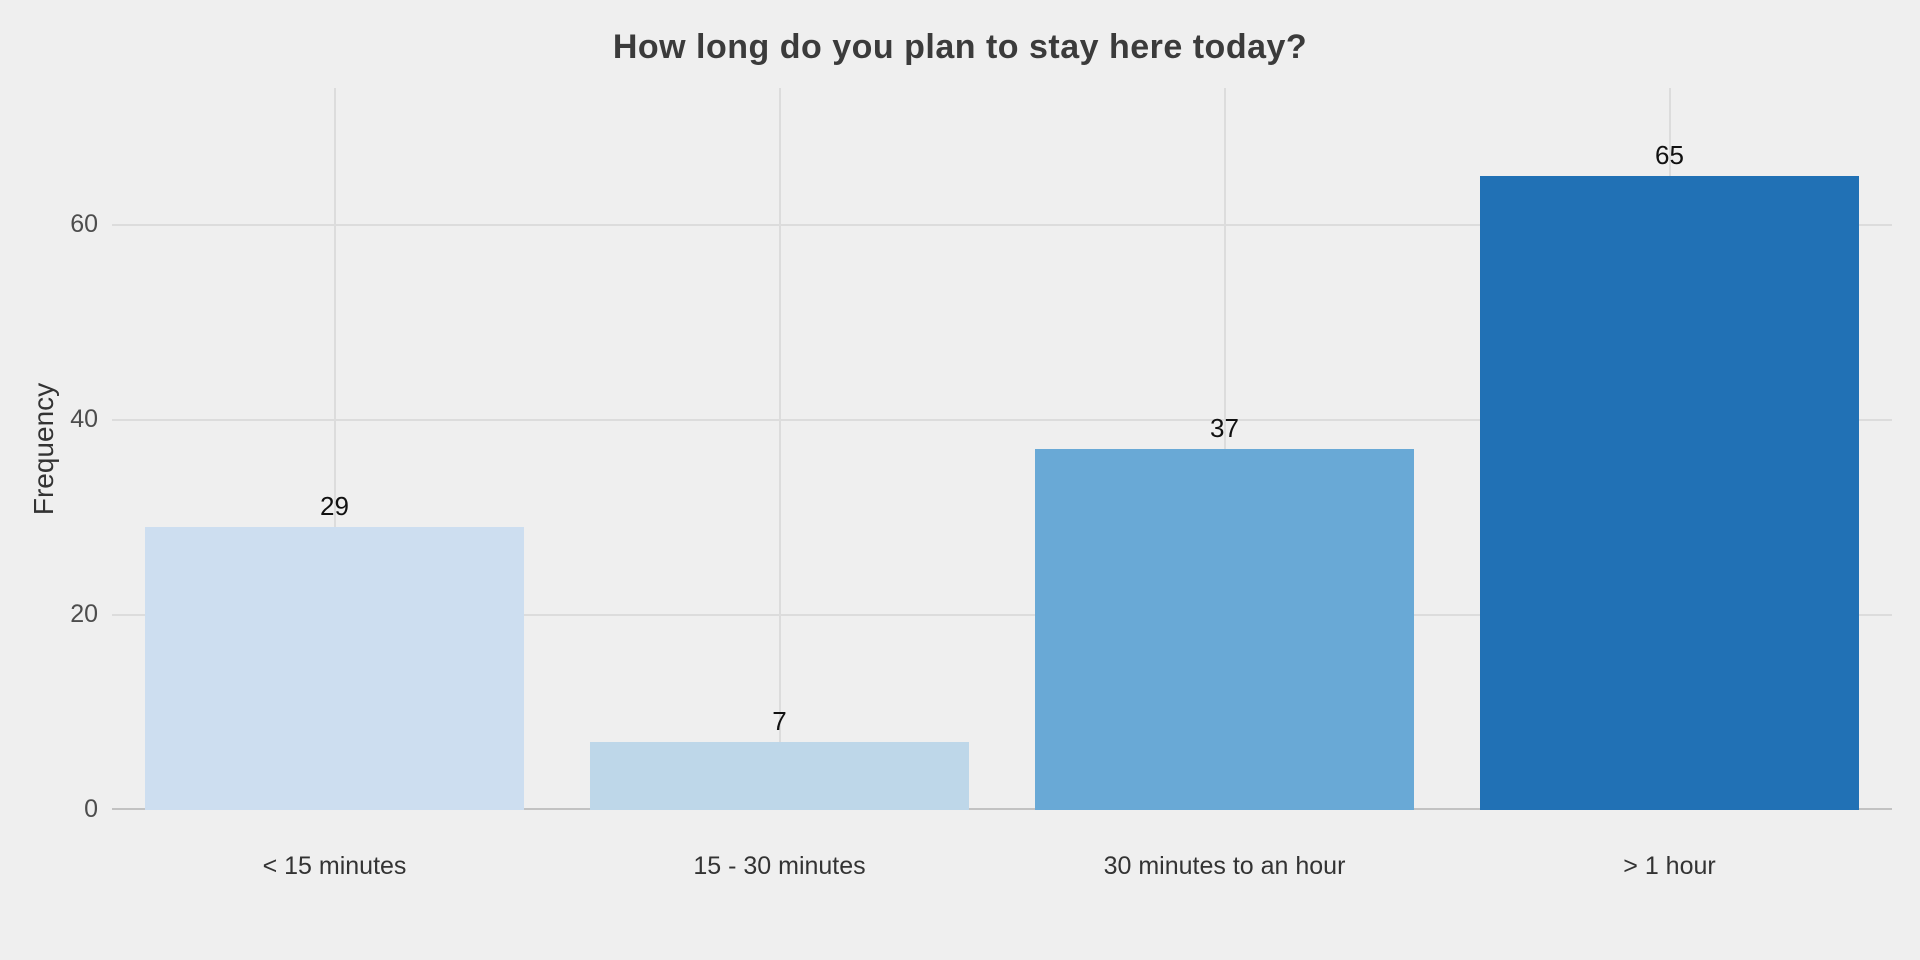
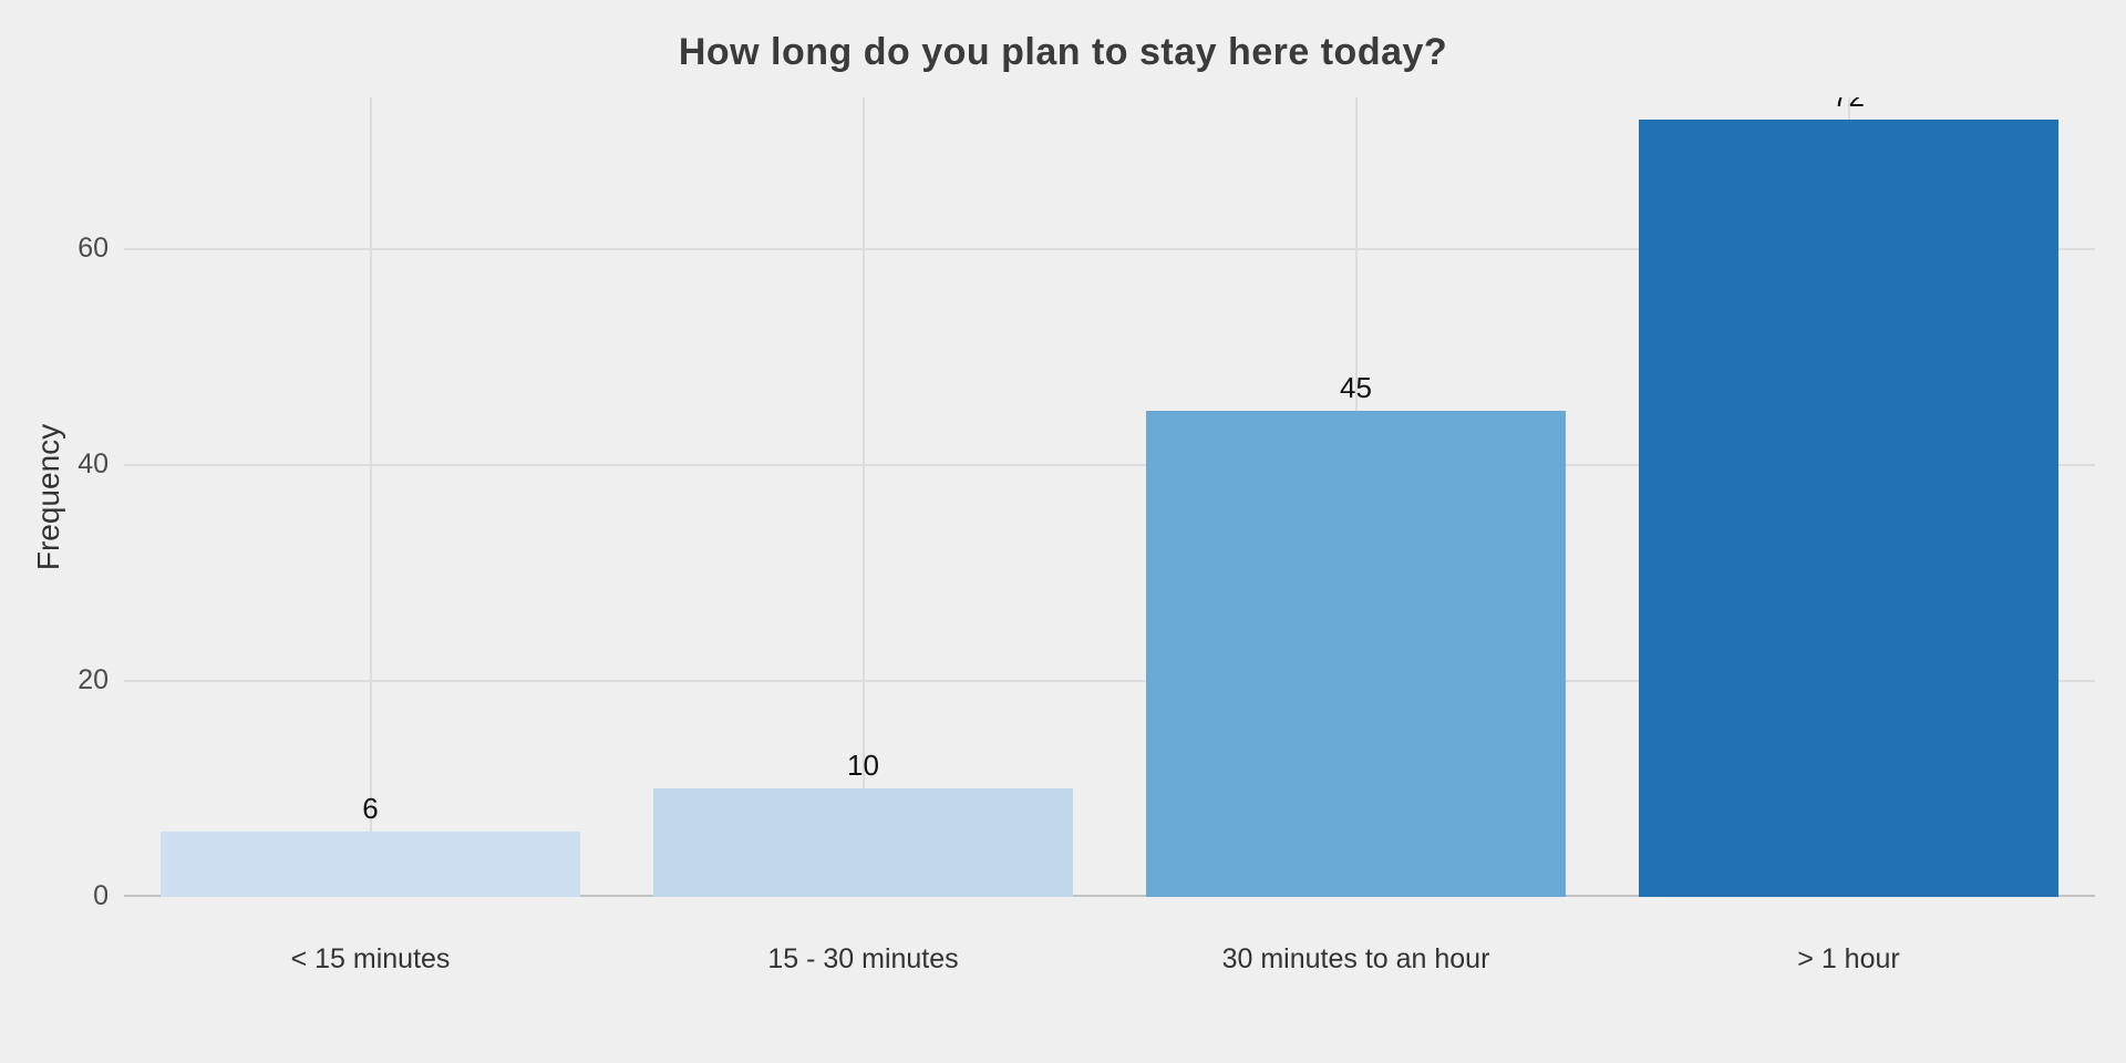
< 15 minutes: 29 -> 6
15 - 30 minutes: 7 -> 10
30 minutes to an hour: 37 -> 45
> 1 hour: 65 -> 72
